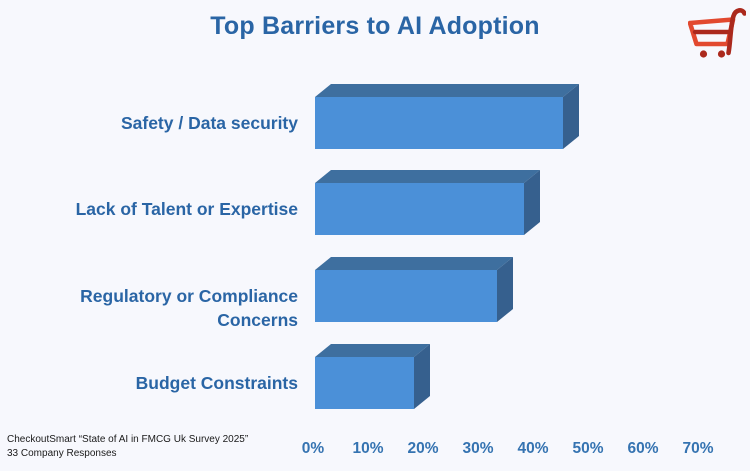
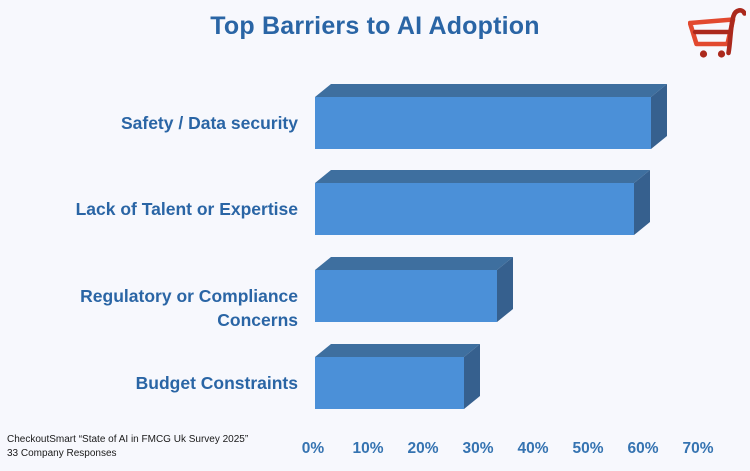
Safety / Data security: 45% -> 61%
Lack of Talent or Expertise: 38% -> 58%
Budget Constraints: 18% -> 27%
